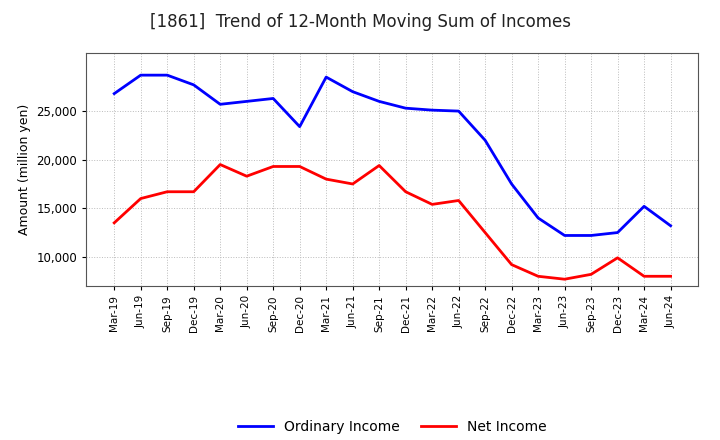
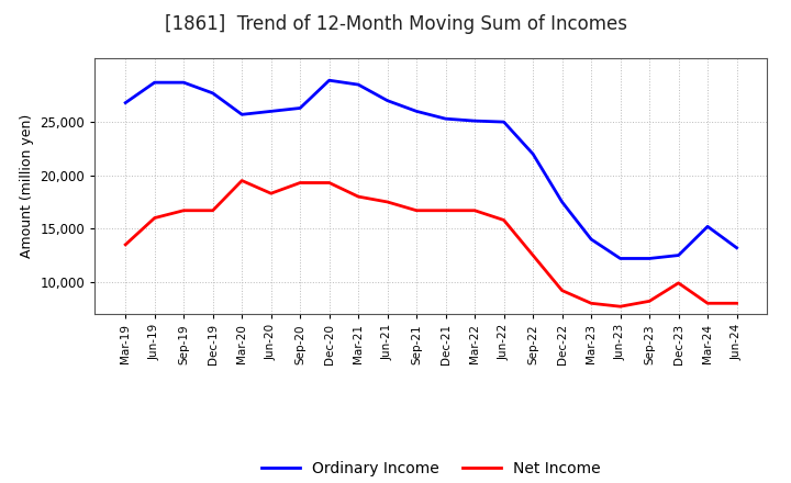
Ordinary Income/Dec-20: 23,400 -> 28,900
Net Income/Sep-21: 19,400 -> 16,700
Net Income/Mar-22: 15,400 -> 16,700
